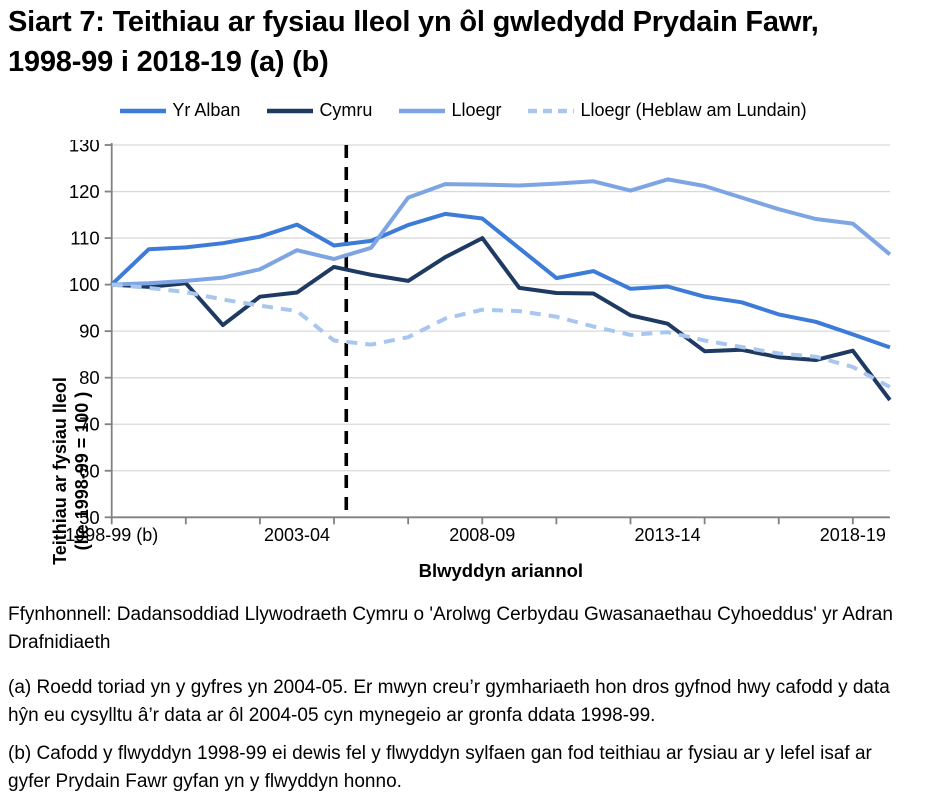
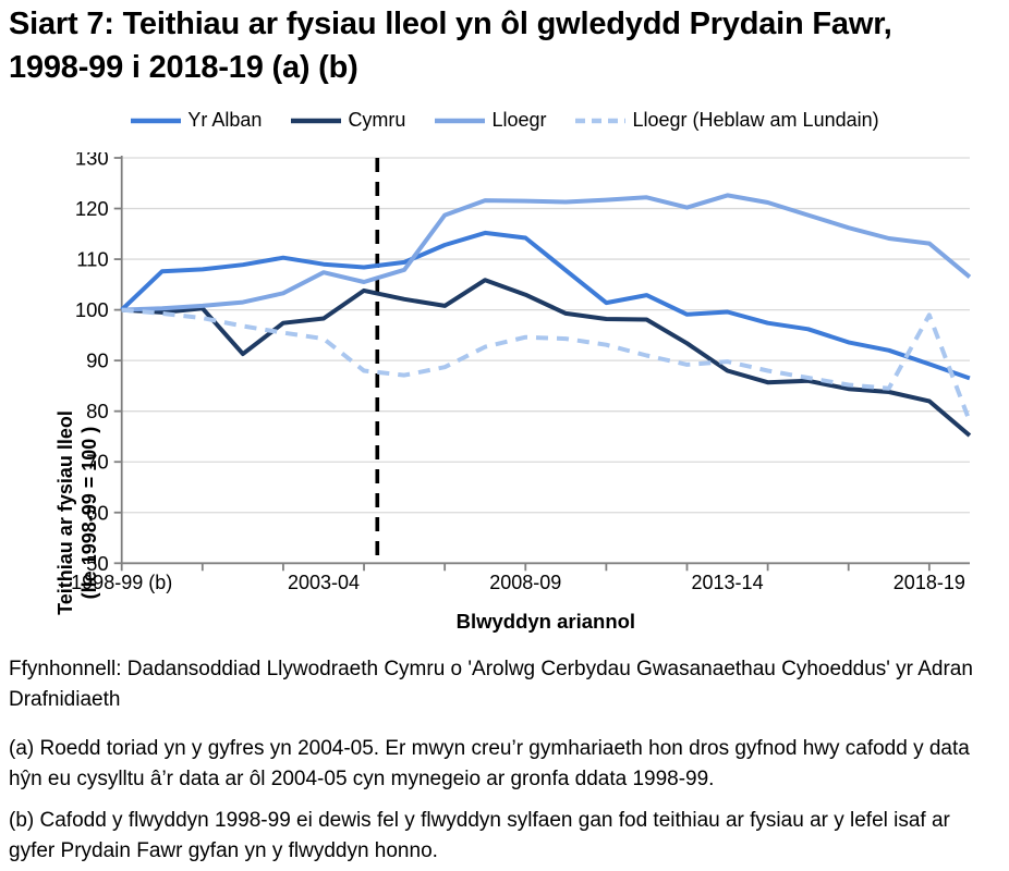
Yr Alban/2003-04: 113 -> 109
Cymru/2008-09: 110 -> 103
Cymru/2013-14: 92 -> 88
Cymru/2018-19: 86 -> 82
Lloegr (Heblaw am Lundain)/2018-19: 82 -> 99
